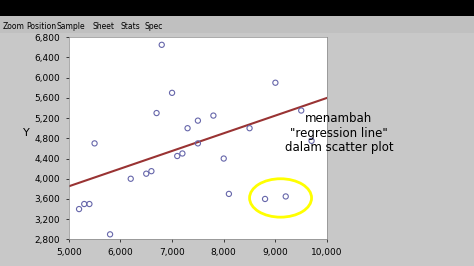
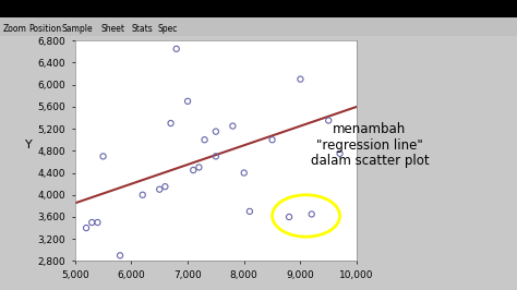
9,000: 5,900 -> 6,100
